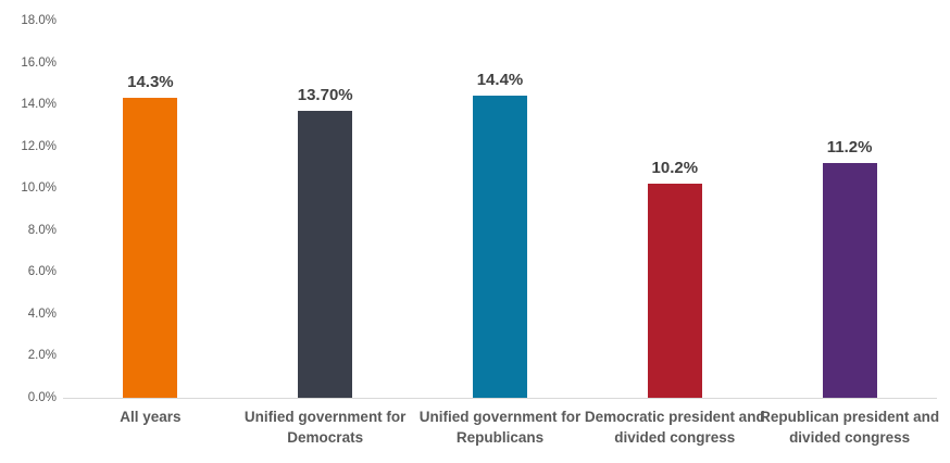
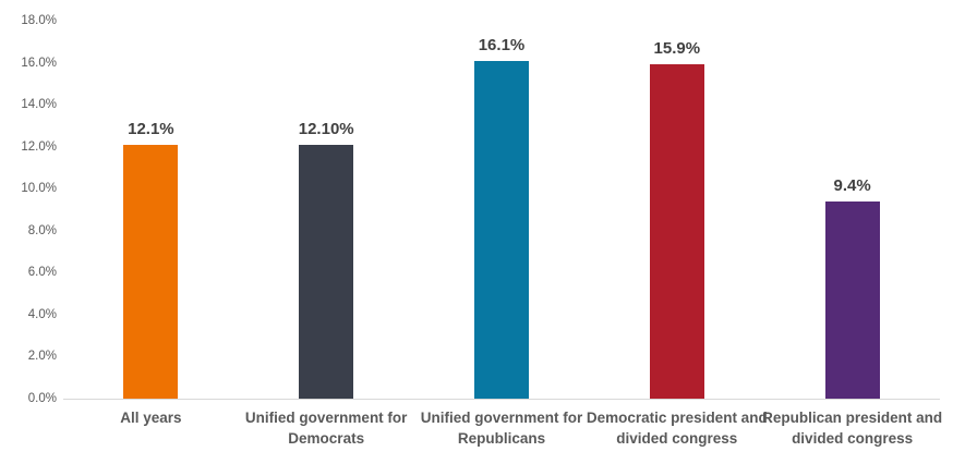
All years: 14.3% -> 12.1%
Unified government for Democrats: 13.70% -> 12.10%
Unified government for Republicans: 14.4% -> 16.1%
Democratic president and divided congress: 10.2% -> 15.9%
Republican president and divided congress: 11.2% -> 9.4%
